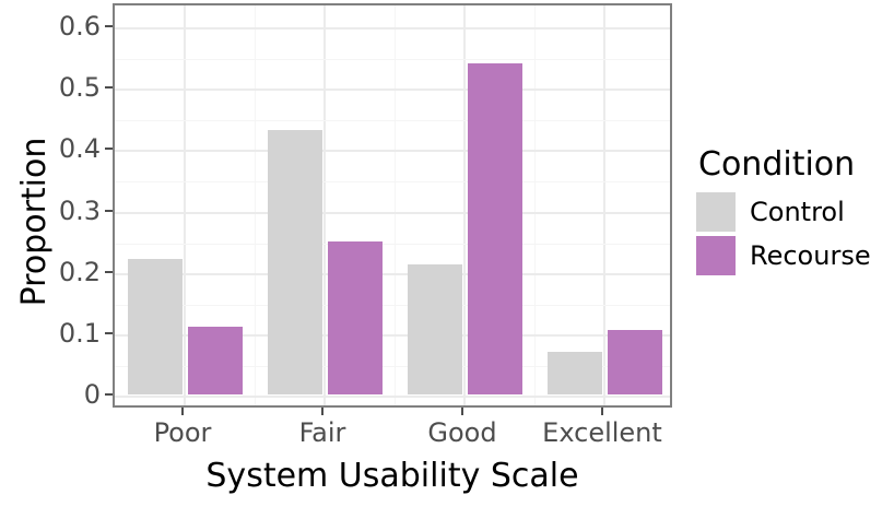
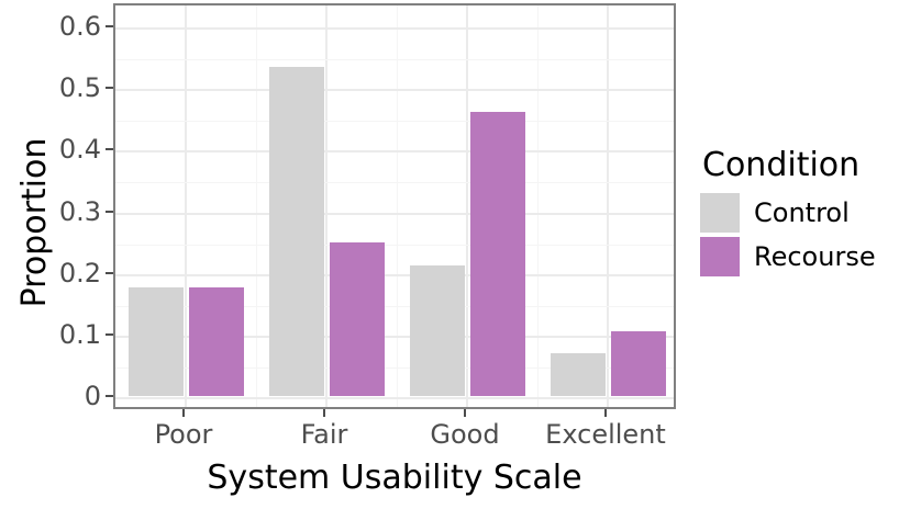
Control/Poor: 0.22 -> 0.18
Recourse/Poor: 0.11 -> 0.18
Control/Fair: 0.43 -> 0.53
Recourse/Good: 0.54 -> 0.46
